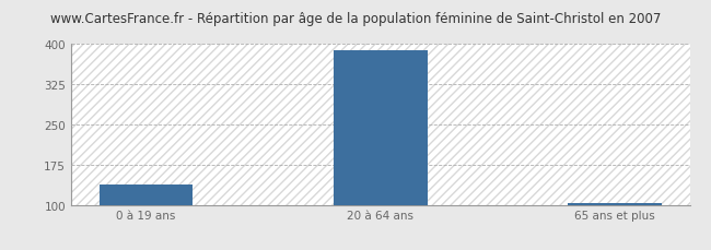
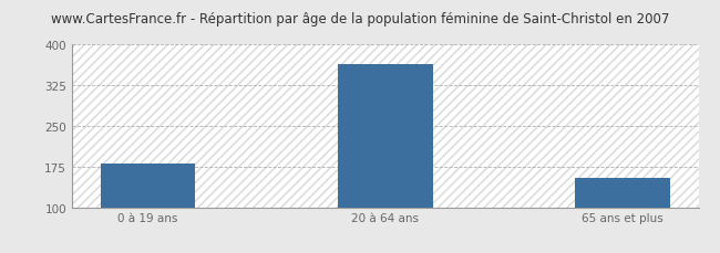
0 à 19 ans: 138 -> 180
20 à 64 ans: 388 -> 365
65 ans et plus: 103 -> 155
